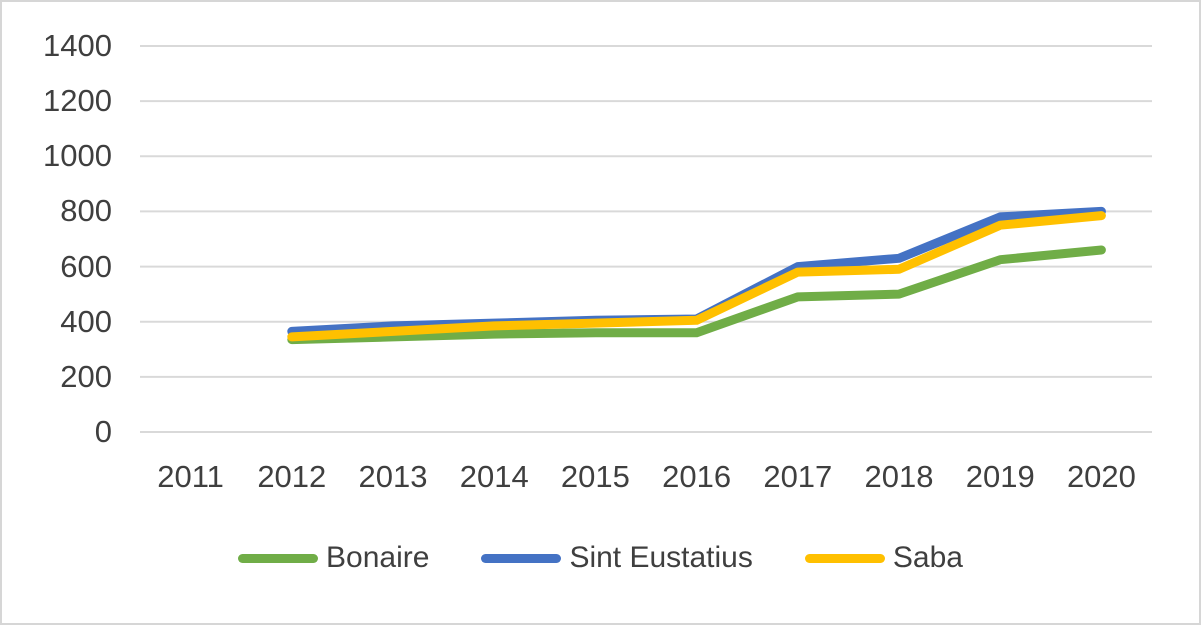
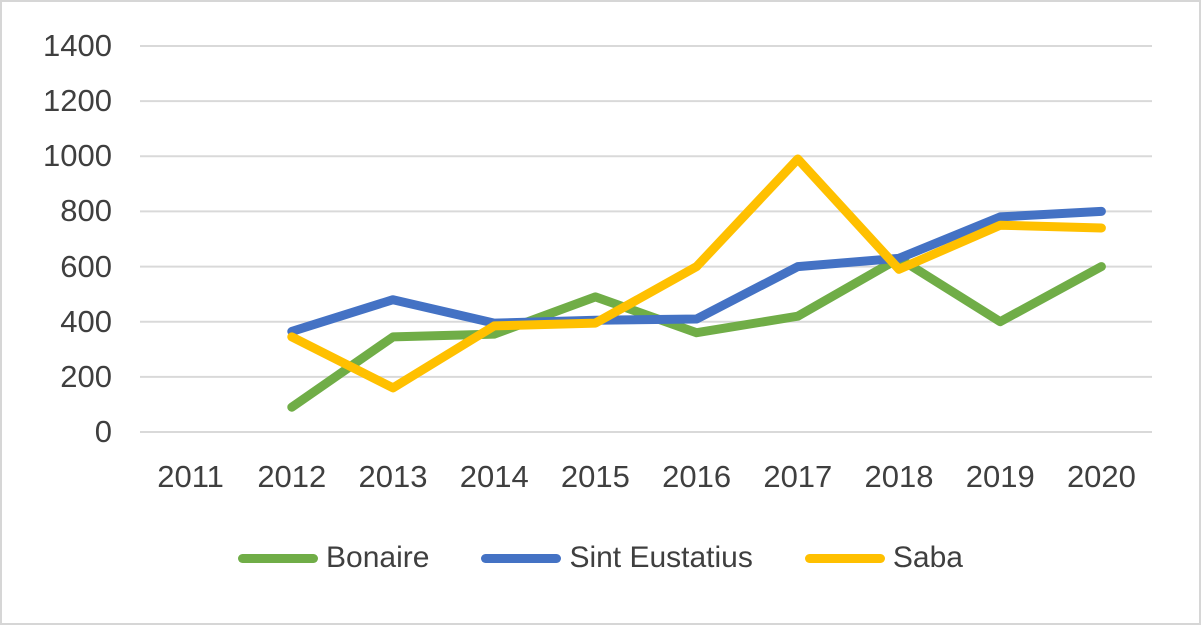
Bonaire/2012: 340 -> 90
Sint Eustatius/2013: 380 -> 480
Saba/2013: 360 -> 160
Bonaire/2015: 360 -> 490
Saba/2016: 400 -> 600
Bonaire/2017: 490 -> 420
Saba/2017: 580 -> 990
Bonaire/2018: 500 -> 630
Bonaire/2019: 620 -> 400
Bonaire/2020: 660 -> 600
Saba/2020: 780 -> 740
